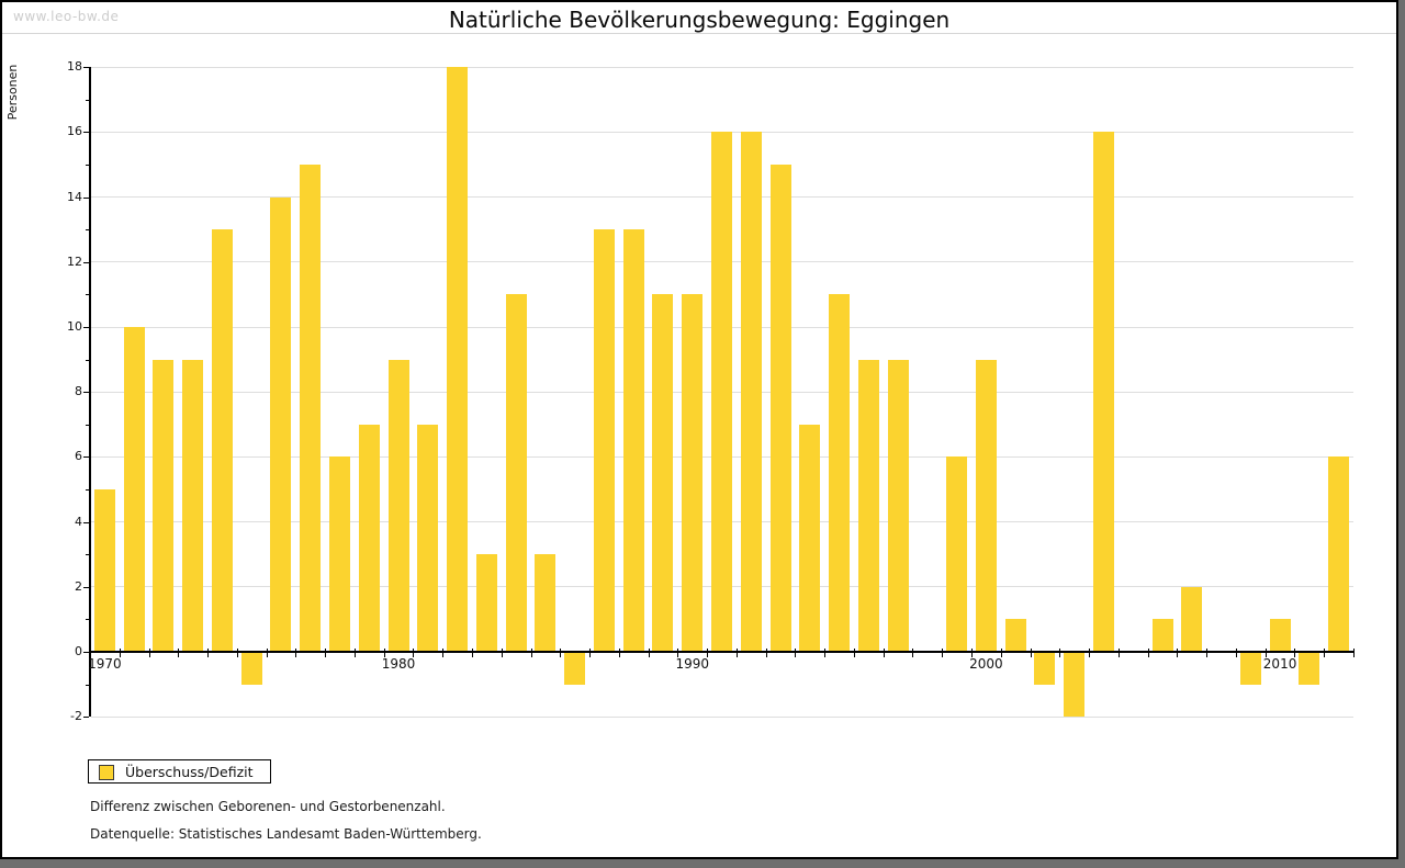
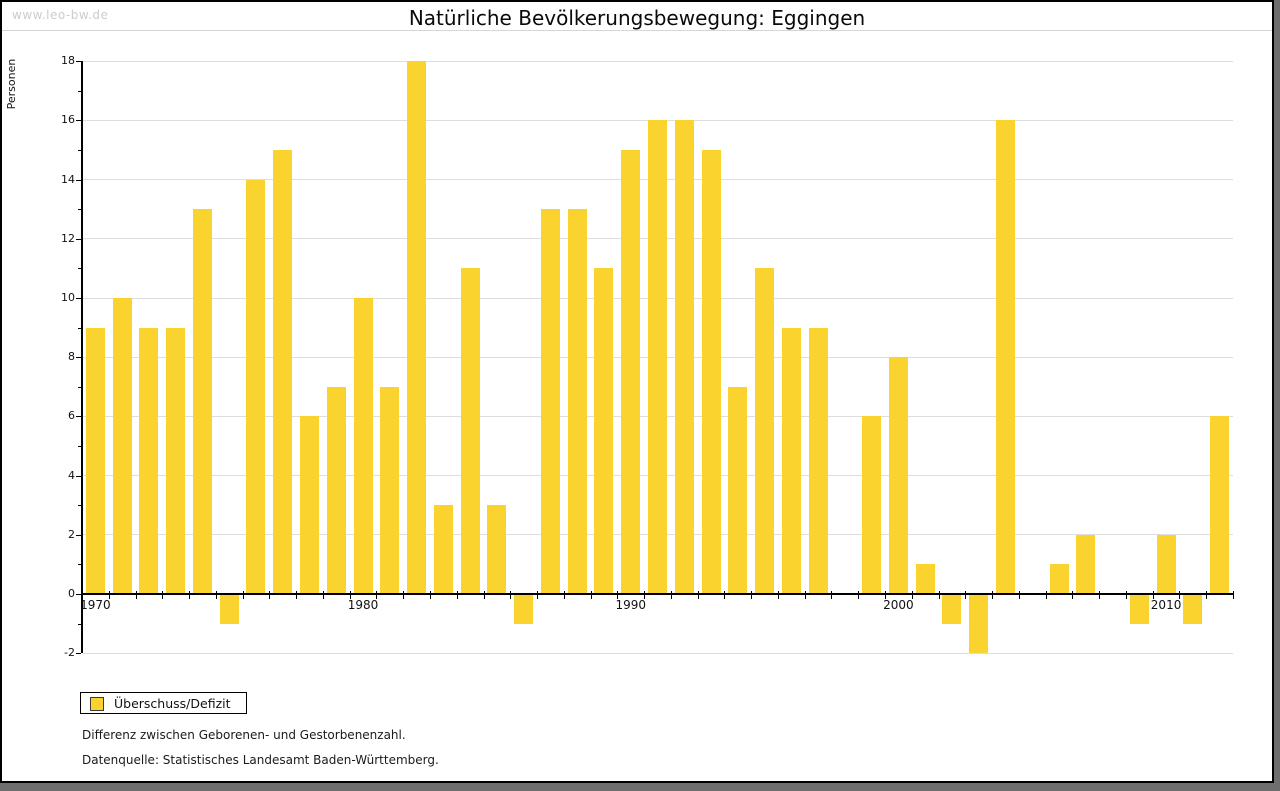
1970: 5 -> 9
1980: 9 -> 10
1990: 11 -> 15
2000: 9 -> 8
2010: 1 -> 2
